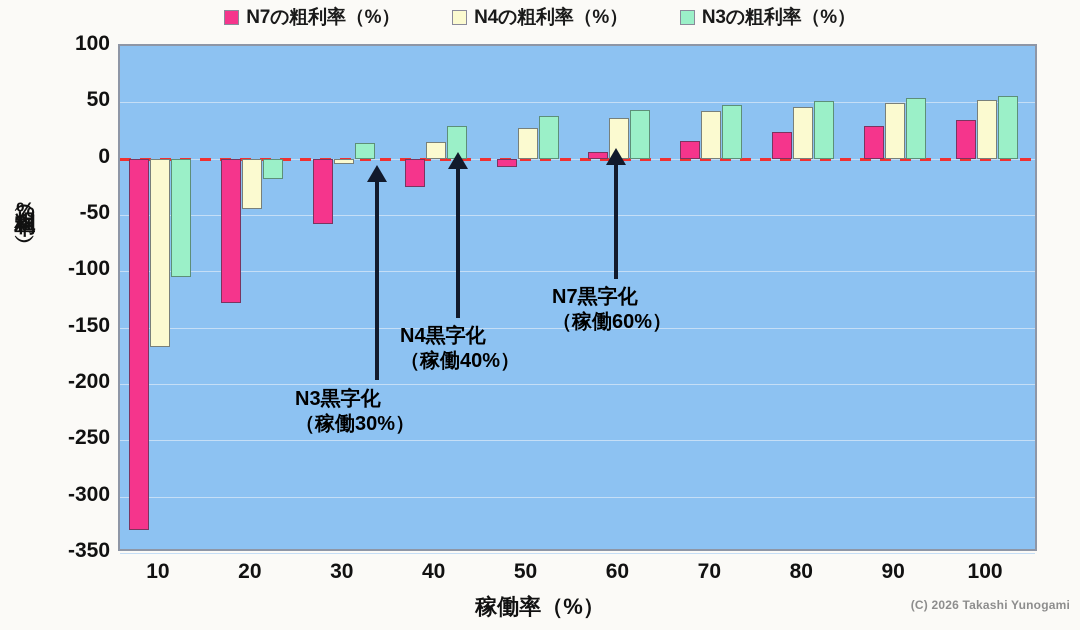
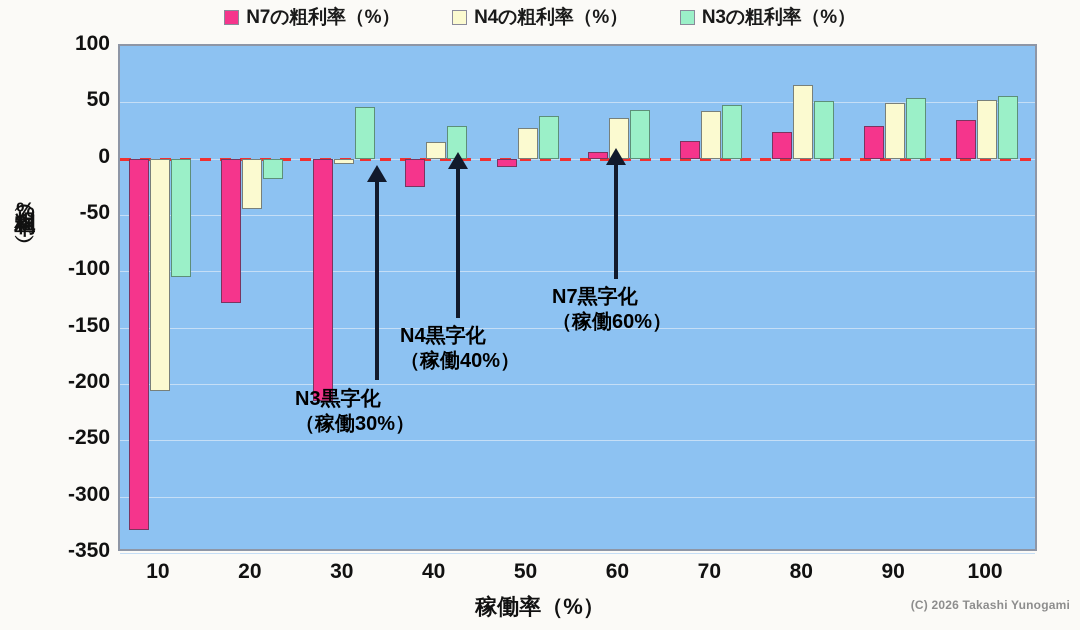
N4の粗利率（%）/10: -167 -> -206
N7の粗利率（%）/30: -58 -> -215
N3の粗利率（%）/30: 14 -> 46
N4の粗利率（%）/80: 46 -> 65
